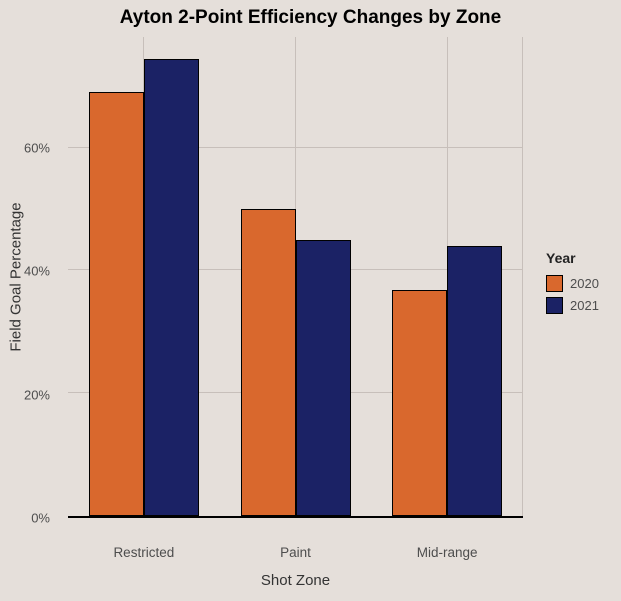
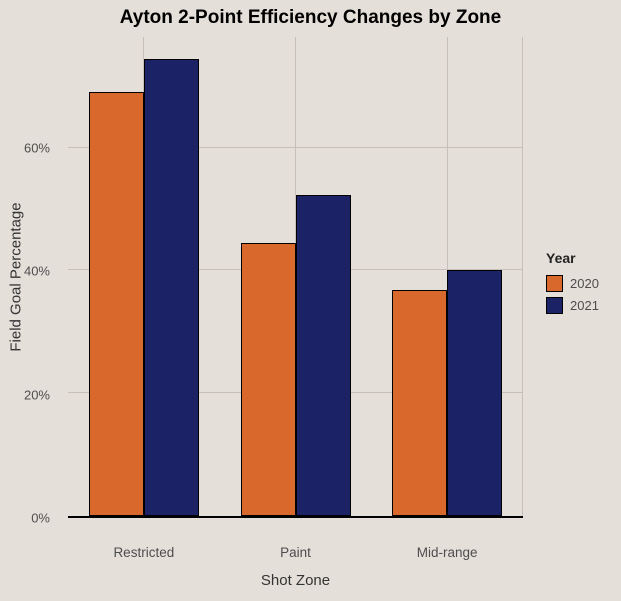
2020/Paint: 50% -> 44%
2021/Paint: 45% -> 52%
2021/Mid-range: 44% -> 40%
